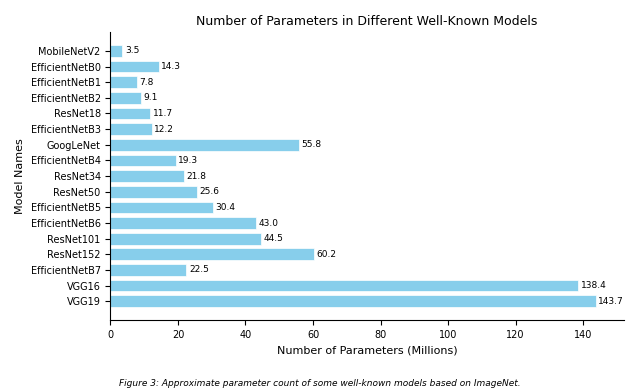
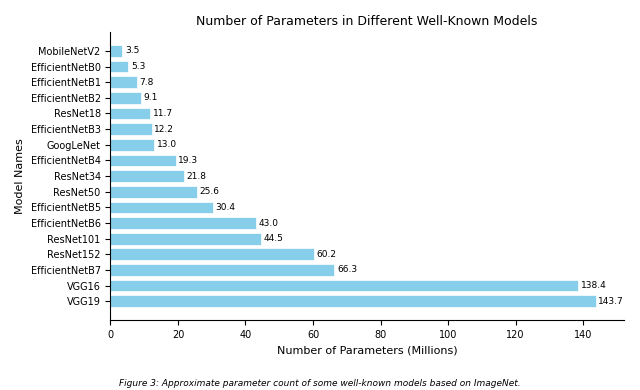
EfficientNetB0: 14.3 -> 5.3
GoogLeNet: 55.8 -> 13.0
EfficientNetB7: 22.5 -> 66.3
